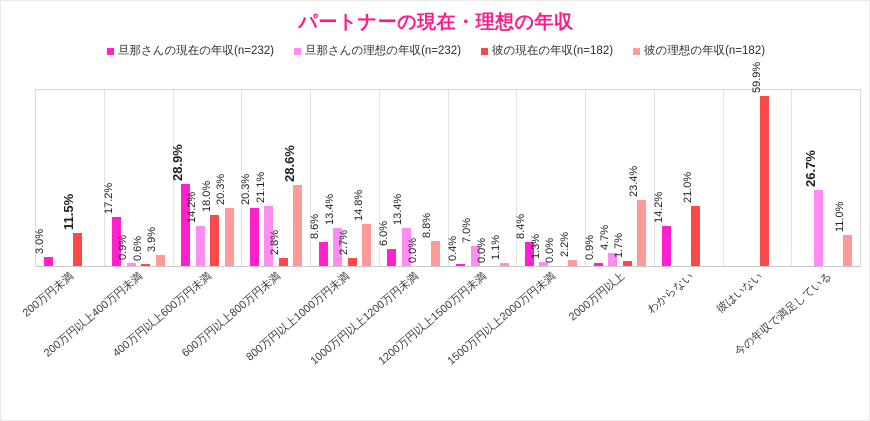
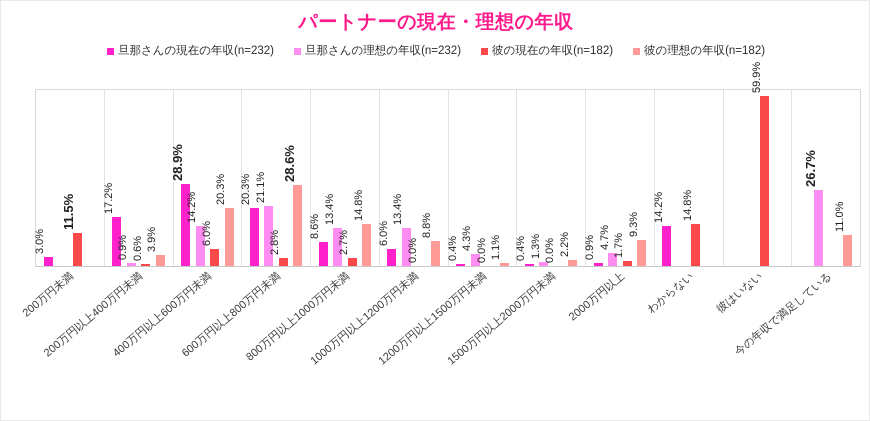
彼の現在の年収(n=182)/400万円以上600万円未満: 18.0% -> 6.0%
旦那さんの理想の年収(n=232)/1200万円以上1500万円未満: 7.0% -> 4.3%
旦那さんの現在の年収(n=232)/1500万円以上2000万円未満: 8.4% -> 0.4%
彼の理想の年収(n=182)/2000万円以上: 23.4% -> 9.3%
彼の現在の年収(n=182)/わからない: 21.0% -> 14.8%
